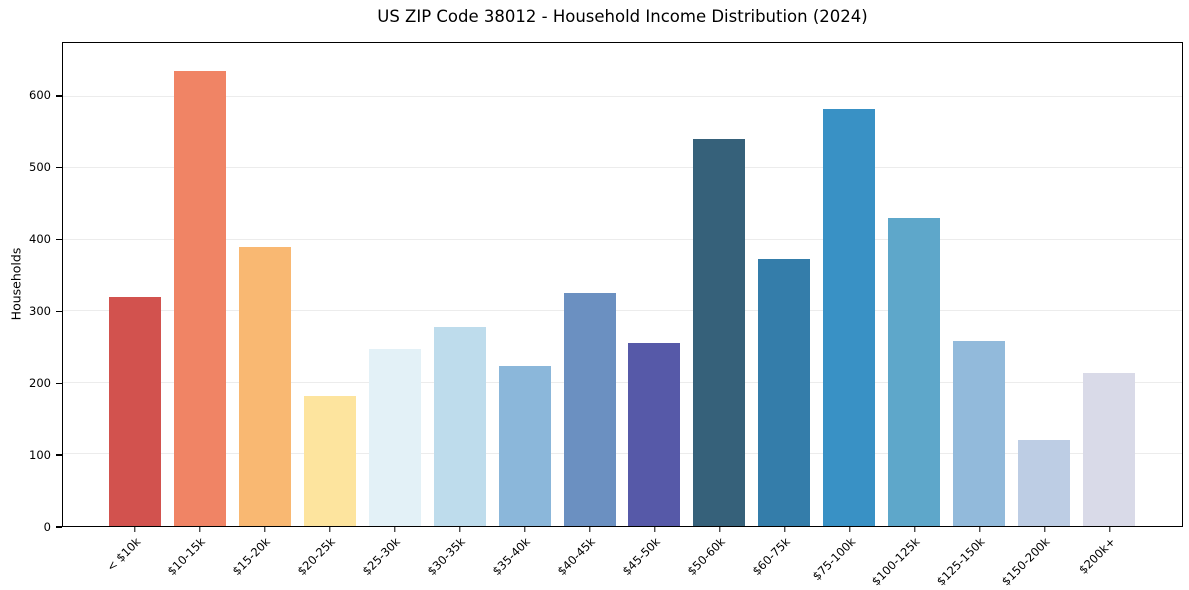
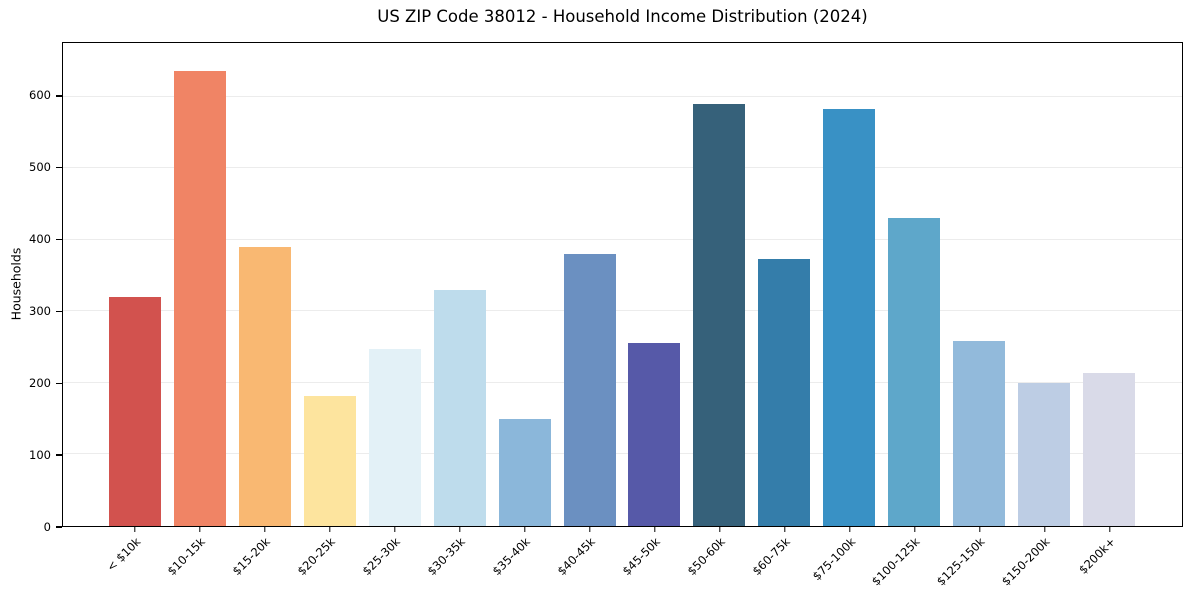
$30-35k: 280 -> 330
$35-40k: 220 -> 150
$40-45k: 320 -> 380
$50-60k: 540 -> 590
$150-200k: 120 -> 200
